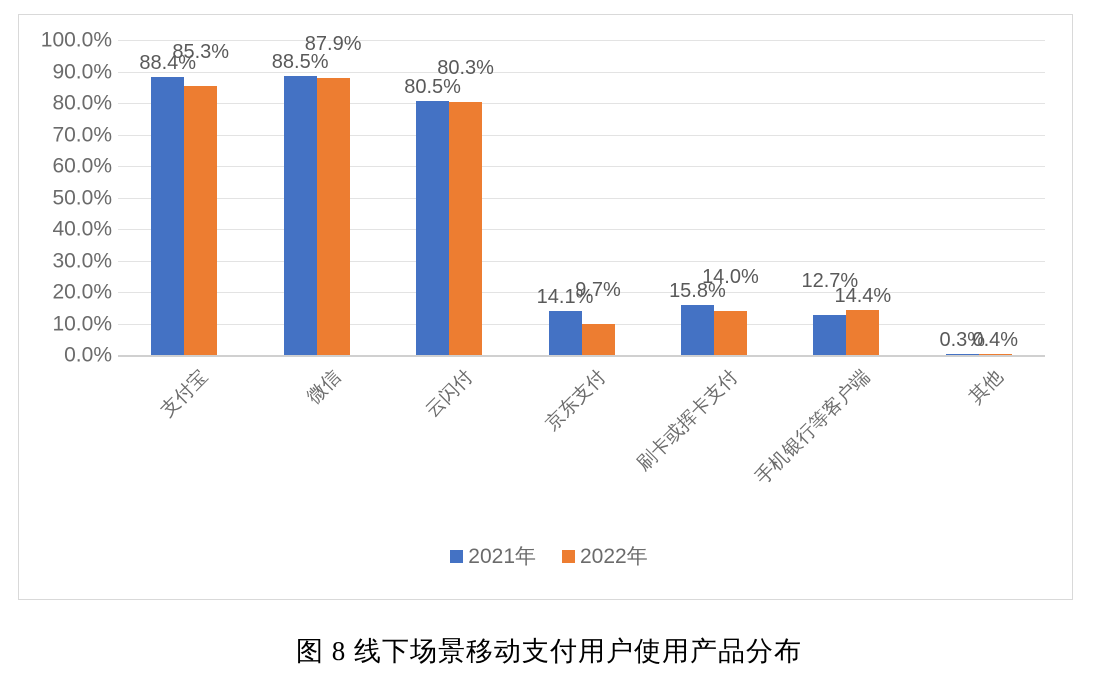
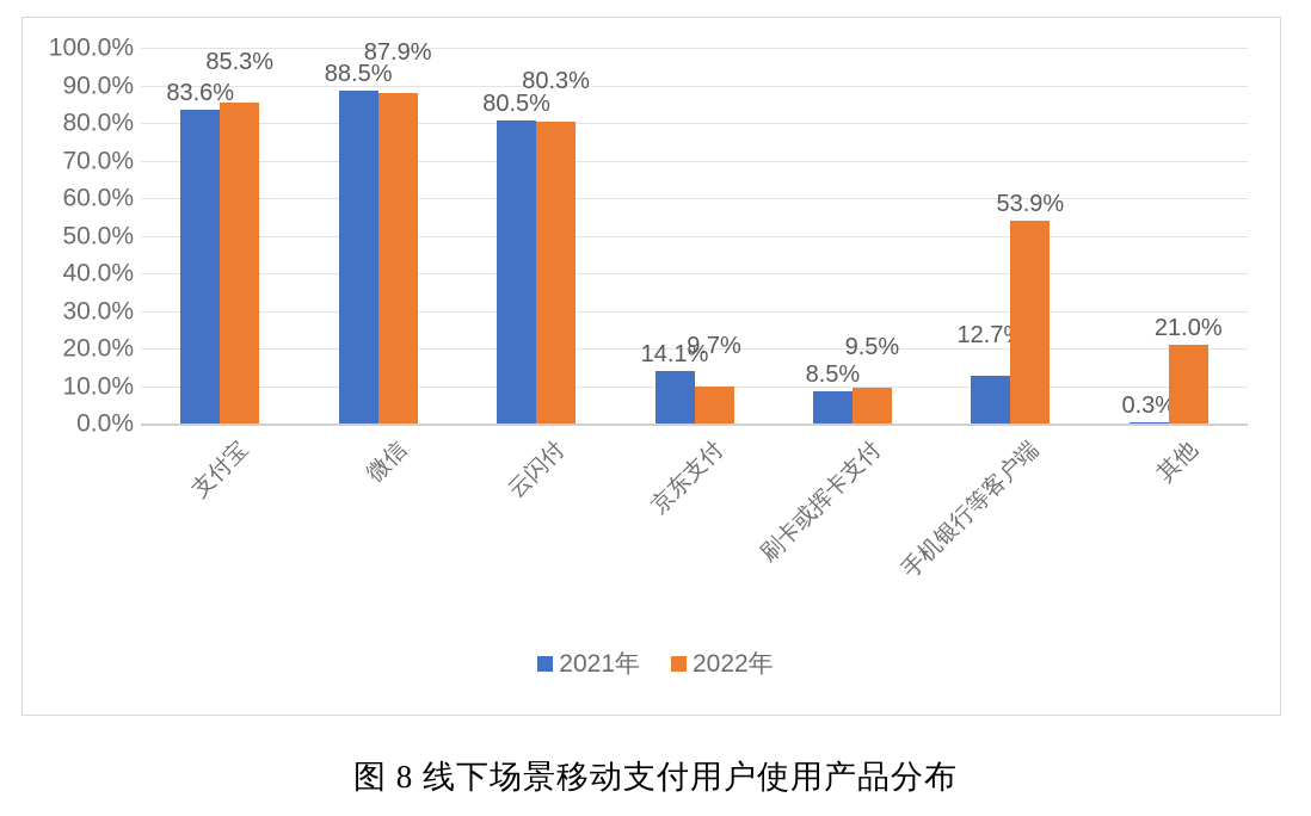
2021年/支付宝: 88.4% -> 83.6%
2021年/刷卡或挥卡支付: 15.8% -> 8.5%
2022年/刷卡或挥卡支付: 14.0% -> 9.5%
2022年/手机银行等客户端: 14.4% -> 53.9%
2022年/其他: 0.4% -> 21.0%
